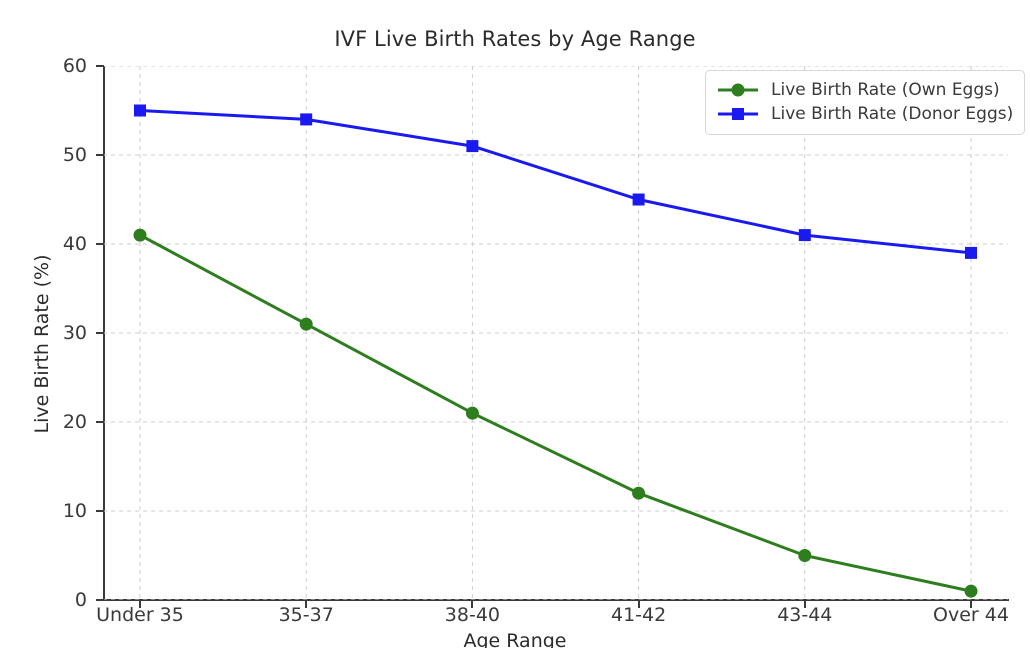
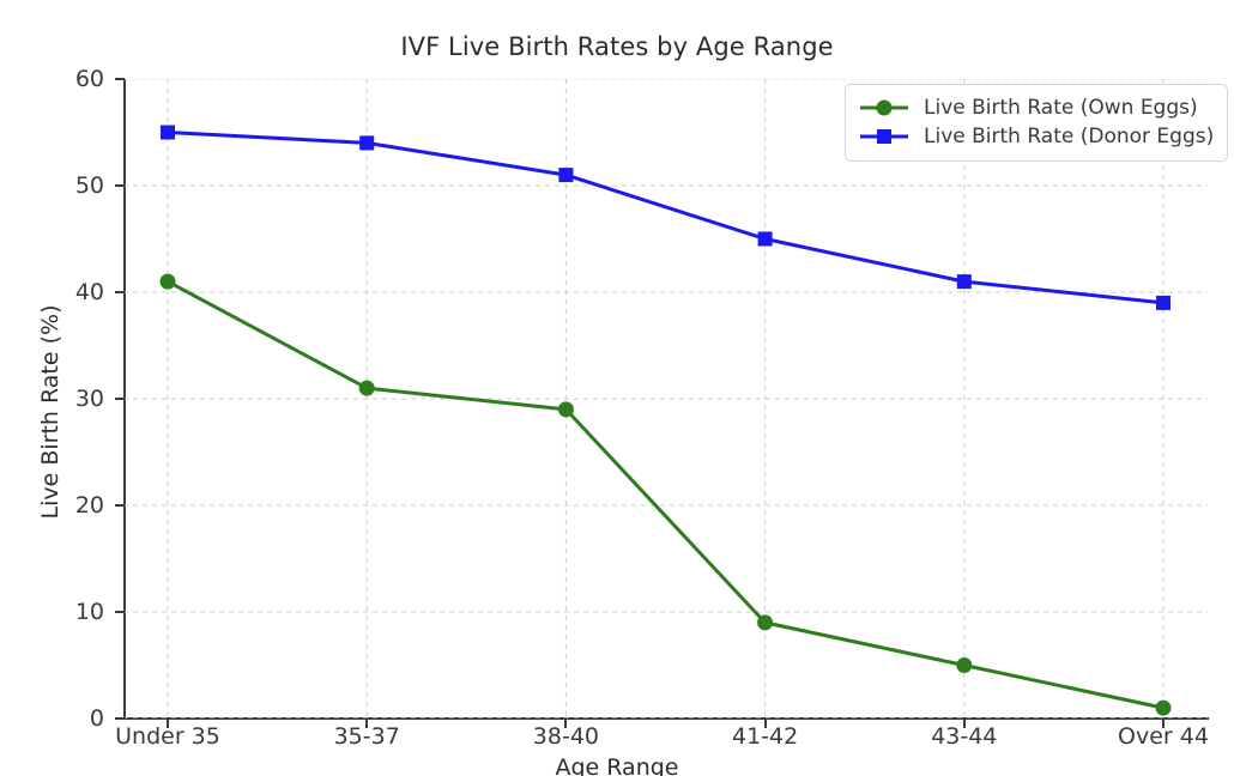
Live Birth Rate (Own Eggs)/38-40: 21 -> 29
Live Birth Rate (Own Eggs)/41-42: 12 -> 9
